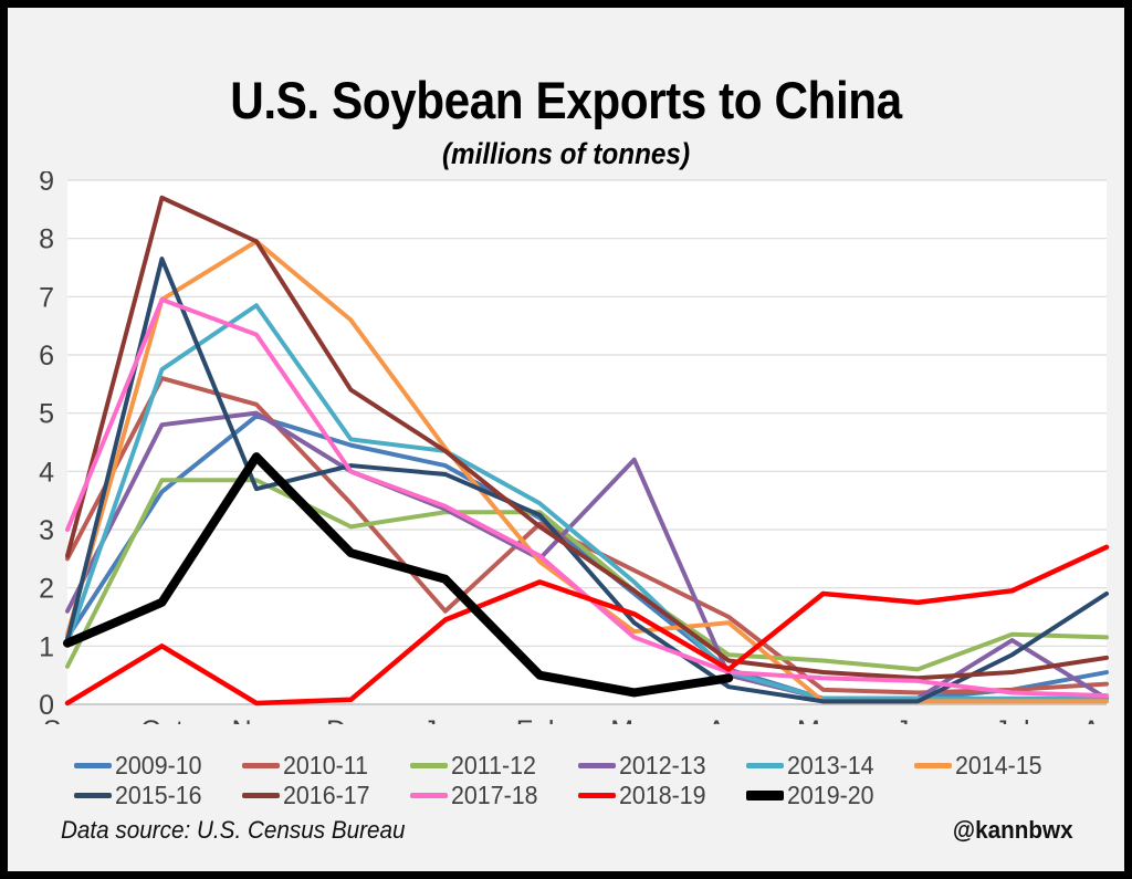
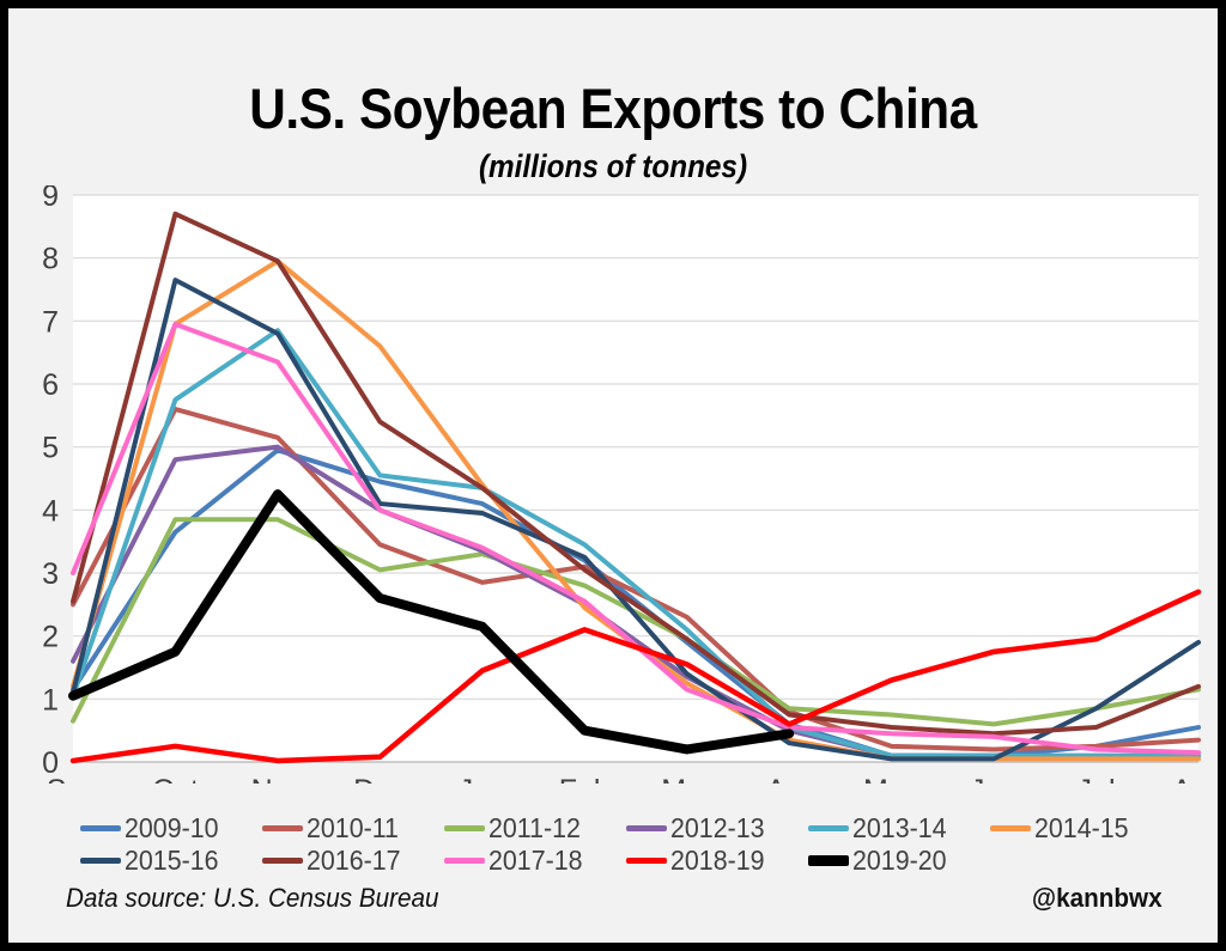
2018-19/Oct: 1.0 -> 0.2
2015-16/Nov: 3.7 -> 6.8
2010-11/Jan: 1.6 -> 2.9
2011-12/Feb: 3.3 -> 2.8
2012-13/Mar: 4.2 -> 1.4
2010-11/Apr: 1.5 -> 0.8
2014-15/Apr: 1.4 -> 0.3
2018-19/May: 1.9 -> 1.3
2011-12/Jul: 1.2 -> 0.8
2012-13/Jul: 1.1 -> 0.1
2016-17/Aug: 0.8 -> 1.2
